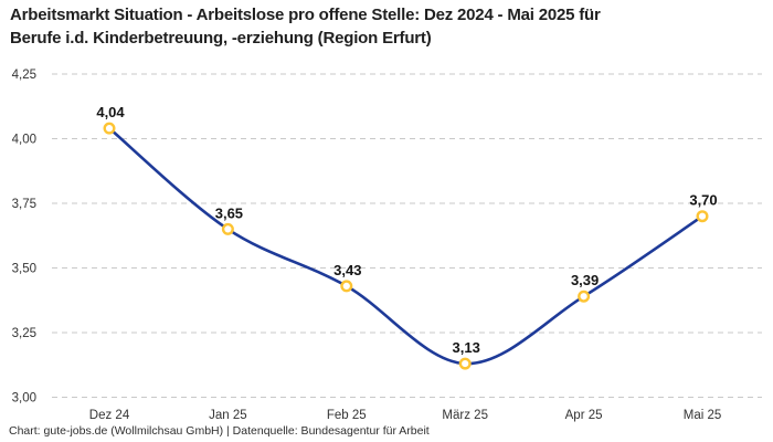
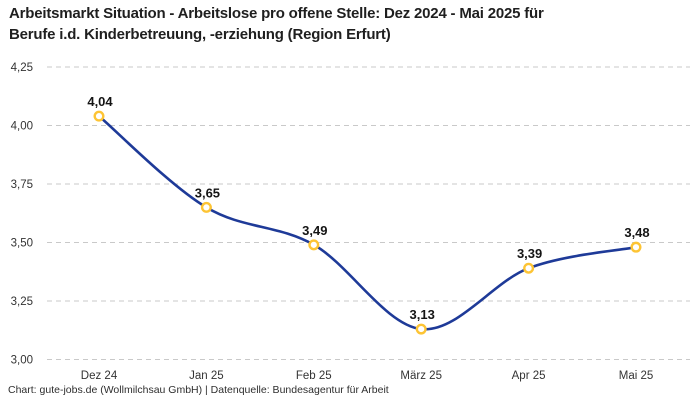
Feb 25: 3,43 -> 3,49
Mai 25: 3,70 -> 3,48
